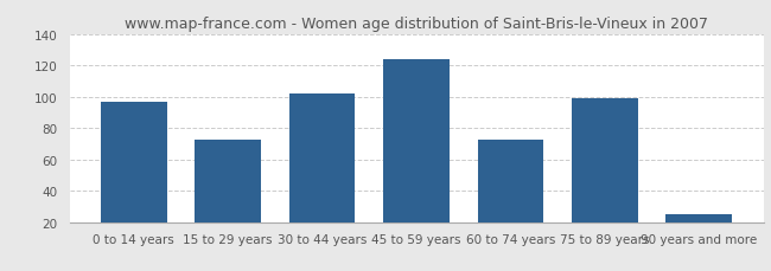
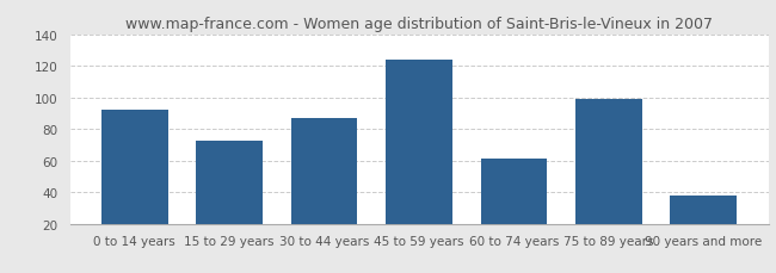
0 to 14 years: 97 -> 92
30 to 44 years: 102 -> 87
60 to 74 years: 73 -> 61
90 years and more: 25 -> 38
